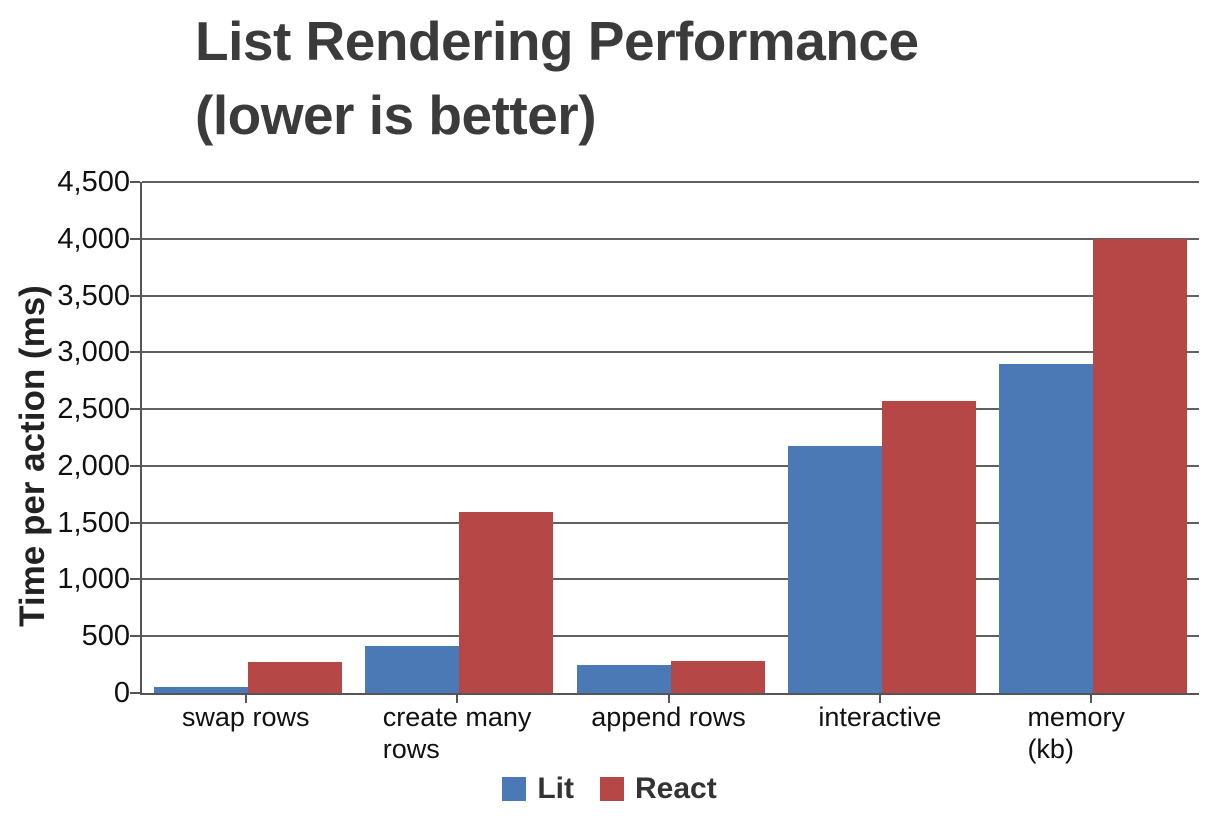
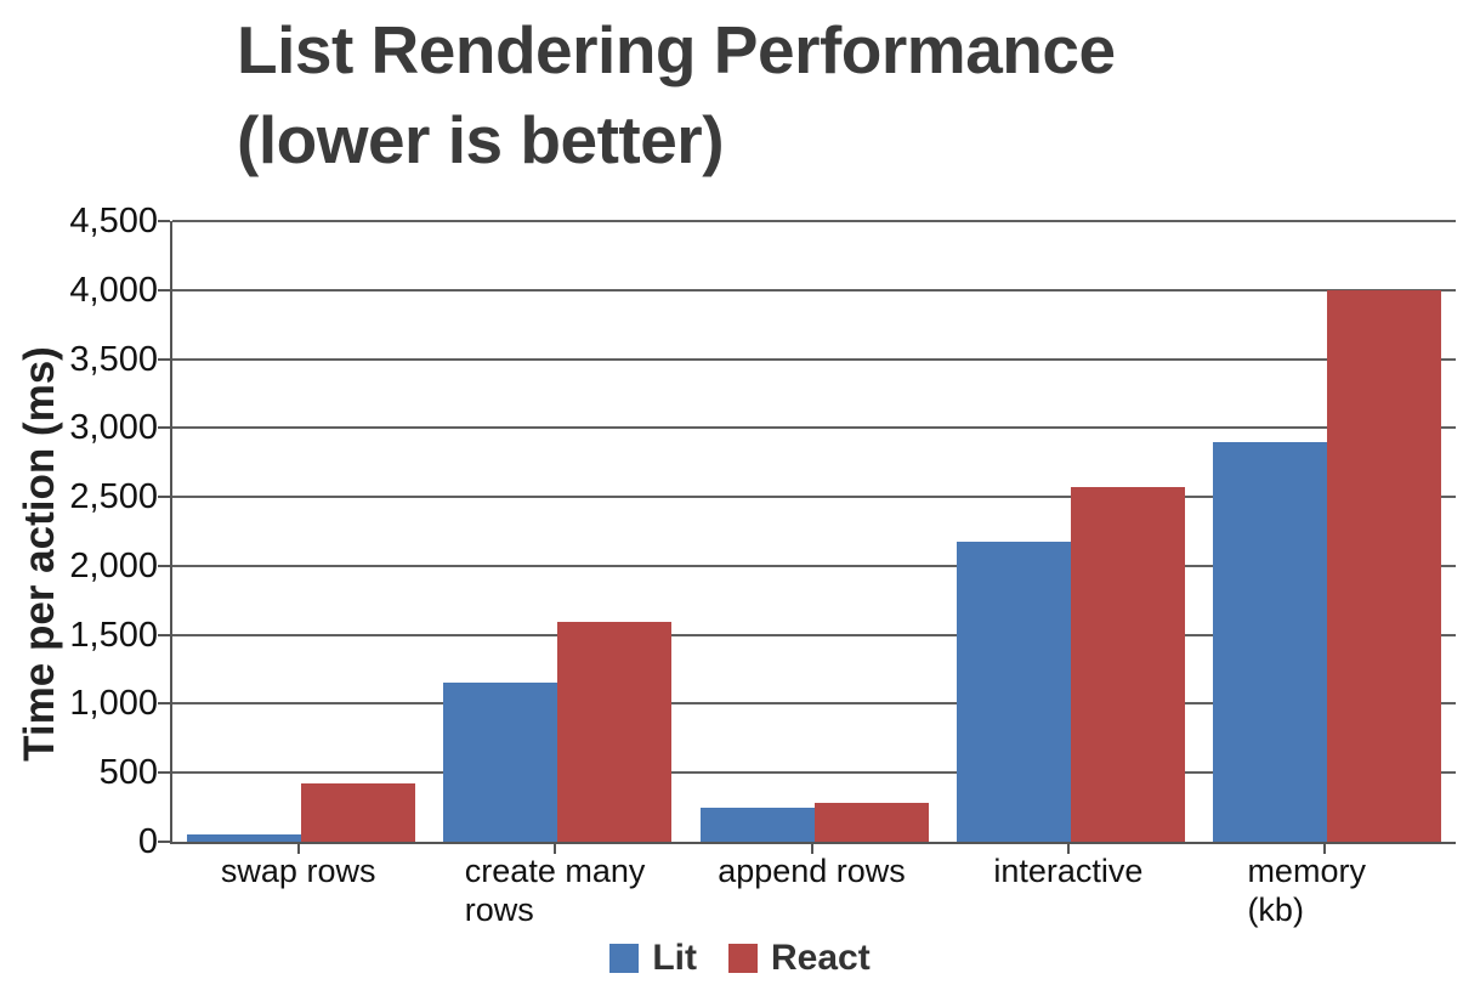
React/swap rows: 270 -> 420
Lit/create many rows: 410 -> 1150
